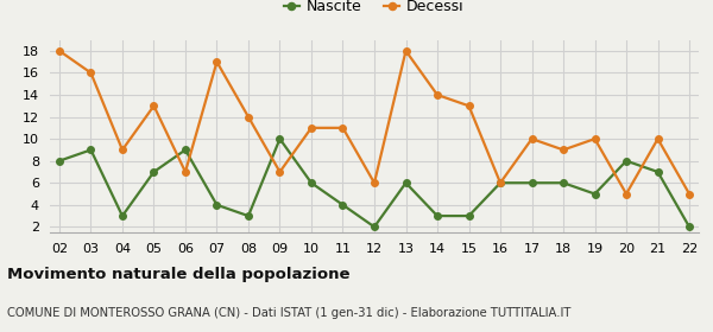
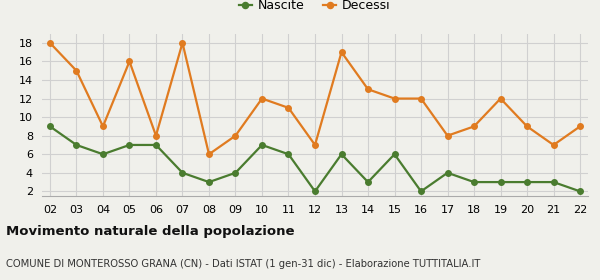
Nascite/02: 8 -> 9
Nascite/03: 9 -> 7
Decessi/03: 16 -> 15
Nascite/04: 3 -> 6
Decessi/05: 13 -> 16
Nascite/06: 9 -> 7
Decessi/06: 7 -> 8
Decessi/07: 17 -> 18
Decessi/08: 12 -> 6
Nascite/09: 10 -> 4
Decessi/09: 7 -> 8
Nascite/10: 6 -> 7
Decessi/10: 11 -> 12
Nascite/11: 4 -> 6
Decessi/12: 6 -> 7
Decessi/13: 18 -> 17
Decessi/14: 14 -> 13
Nascite/15: 3 -> 6
Decessi/15: 13 -> 12
Nascite/16: 6 -> 2
Decessi/16: 6 -> 12
Nascite/17: 6 -> 4
Decessi/17: 10 -> 8
Nascite/18: 6 -> 3
Nascite/19: 5 -> 3
Decessi/19: 10 -> 12
Nascite/20: 8 -> 3
Decessi/20: 5 -> 9
Nascite/21: 7 -> 3
Decessi/21: 10 -> 7
Decessi/22: 5 -> 9
